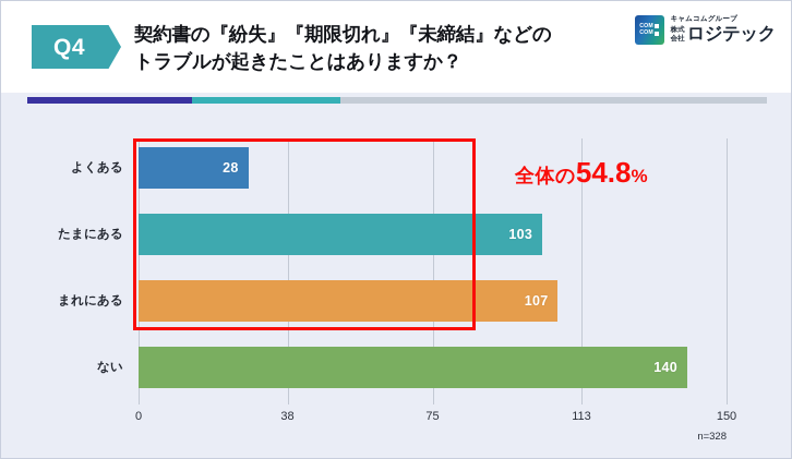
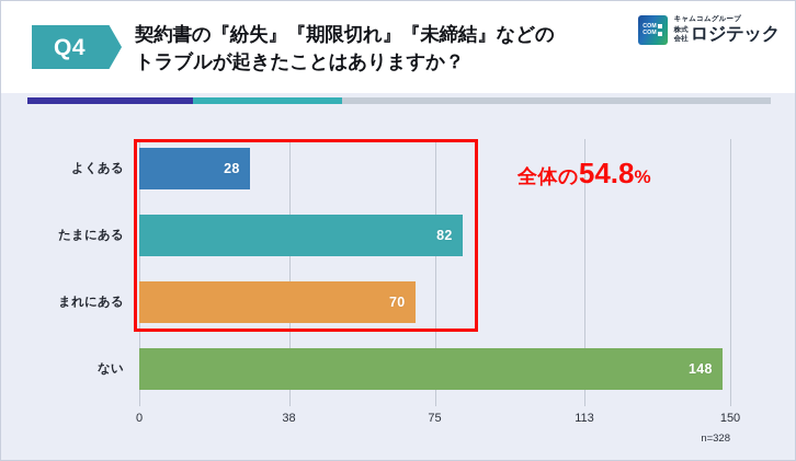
たまにある: 103 -> 82
まれにある: 107 -> 70
ない: 140 -> 148
